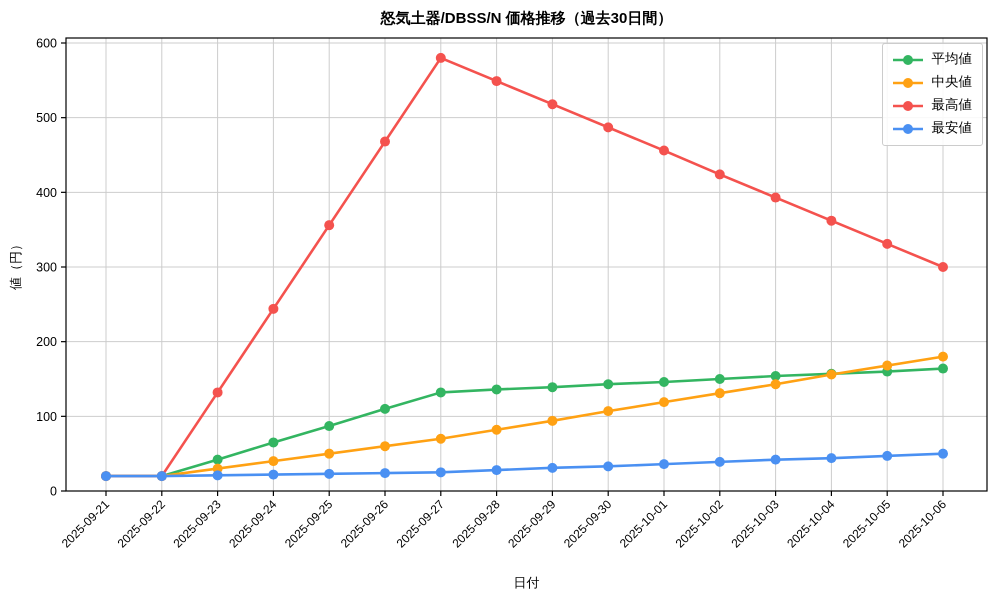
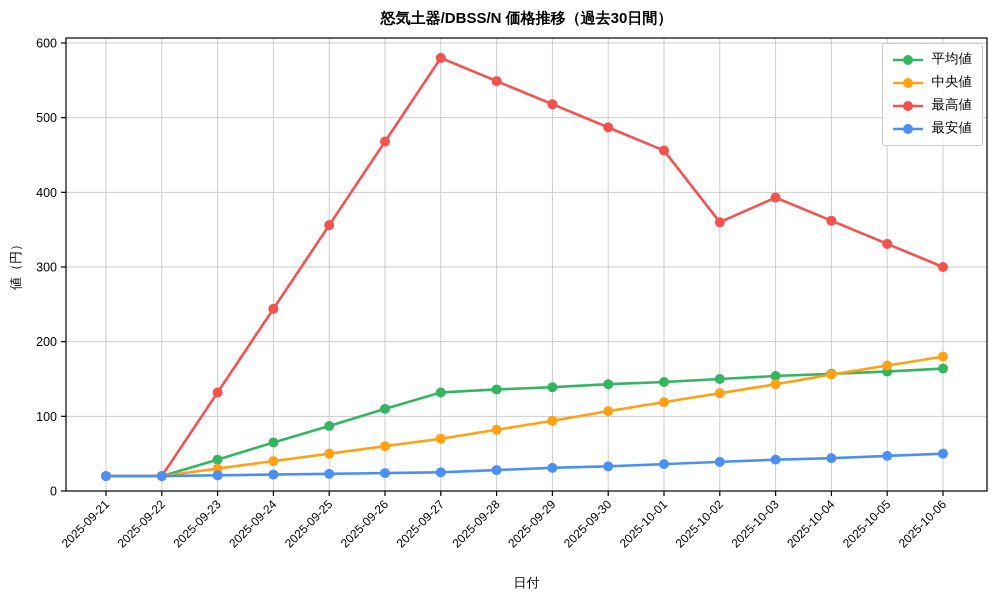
最高値/2025-10-02: 420 -> 360
